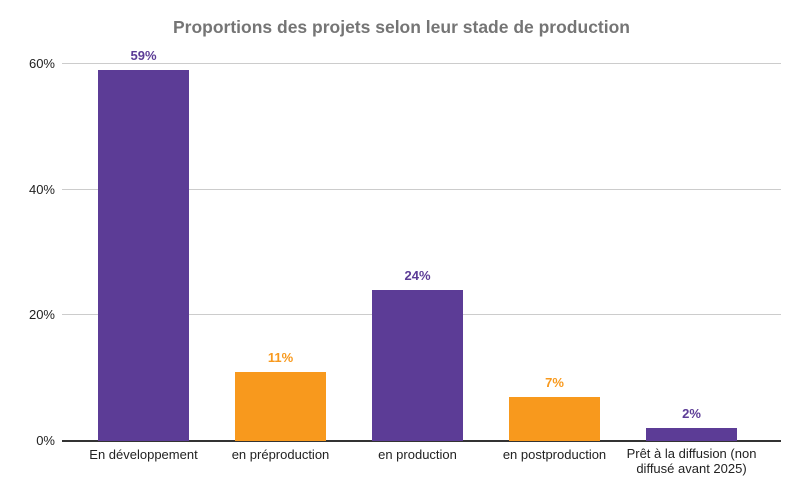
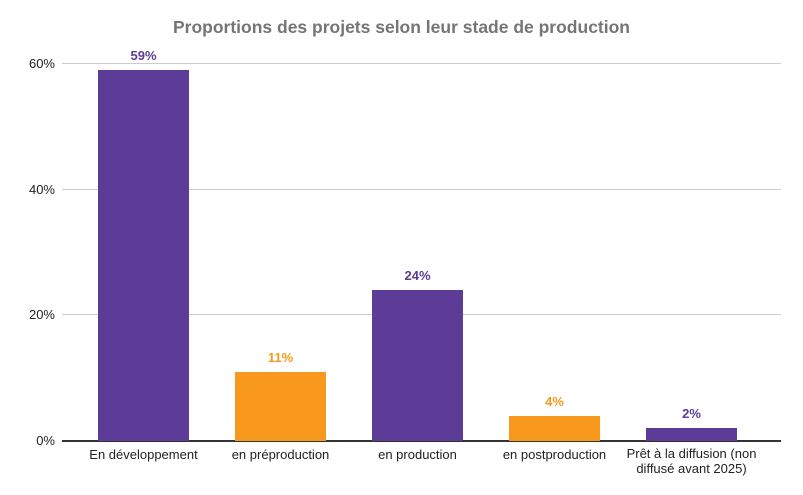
en postproduction: 7% -> 4%
